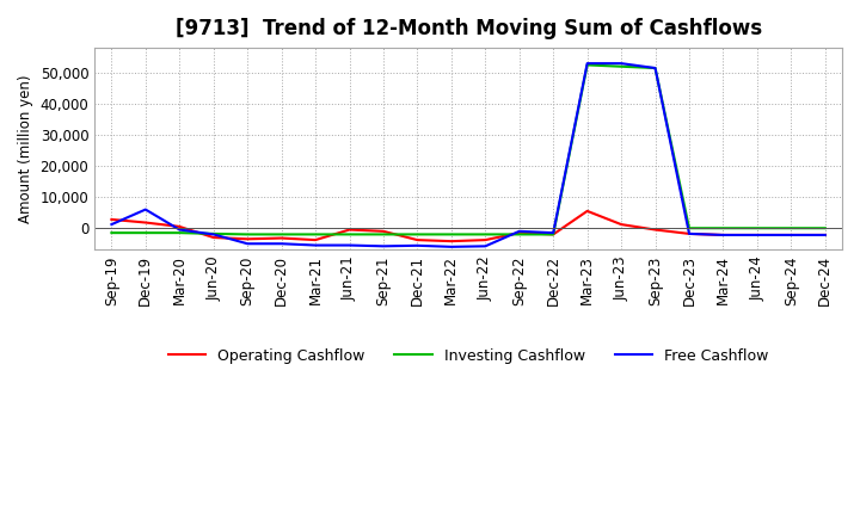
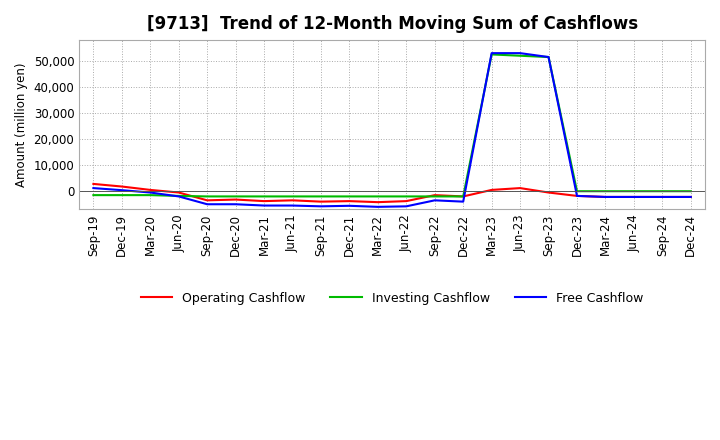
Free Cashflow/Dec-19: 6,000 -> 400
Operating Cashflow/Jun-20: -3,000 -> -500
Operating Cashflow/Jun-21: -500 -> -3,500
Operating Cashflow/Sep-21: -1,000 -> -4,000
Free Cashflow/Sep-22: -1,000 -> -3,500
Free Cashflow/Dec-22: -1,500 -> -4,000
Operating Cashflow/Mar-23: 5,500 -> 500
